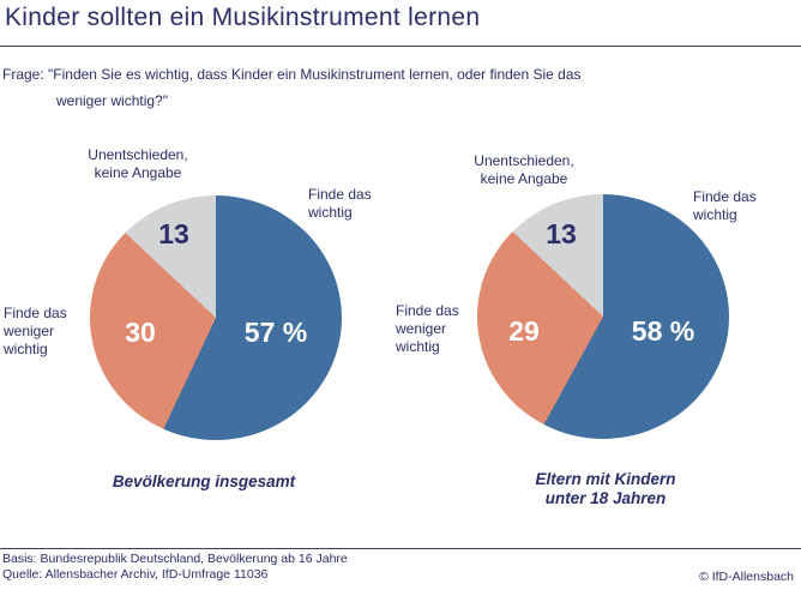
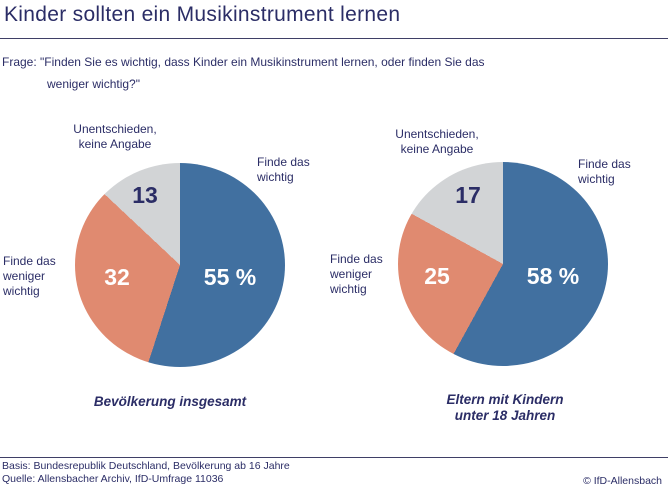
Bevölkerung insgesamt/Finde das wichtig: 57 -> 55
Bevölkerung insgesamt/Finde das weniger wichtig: 30 -> 32
Eltern mit Kindern unter 18 Jahren/Finde das weniger wichtig: 29 -> 25
Eltern mit Kindern unter 18 Jahren/Unentschieden, keine Angabe: 13 -> 17
